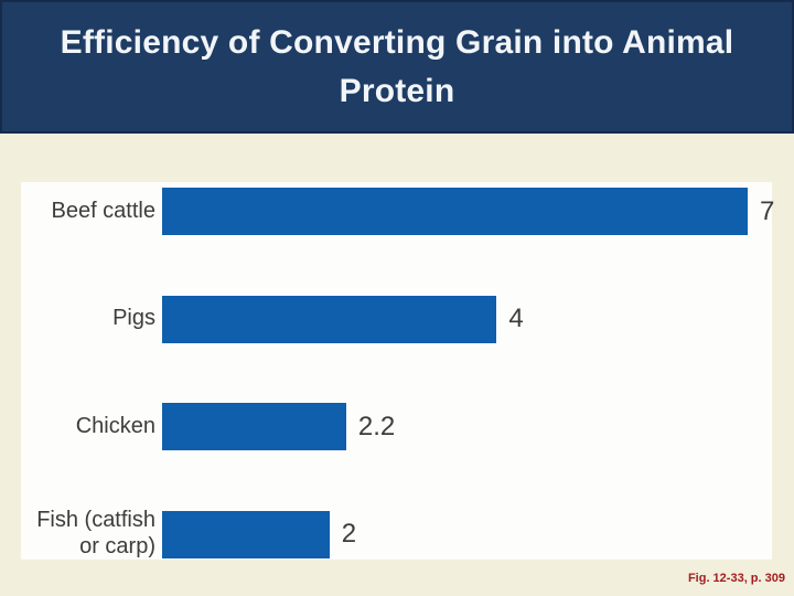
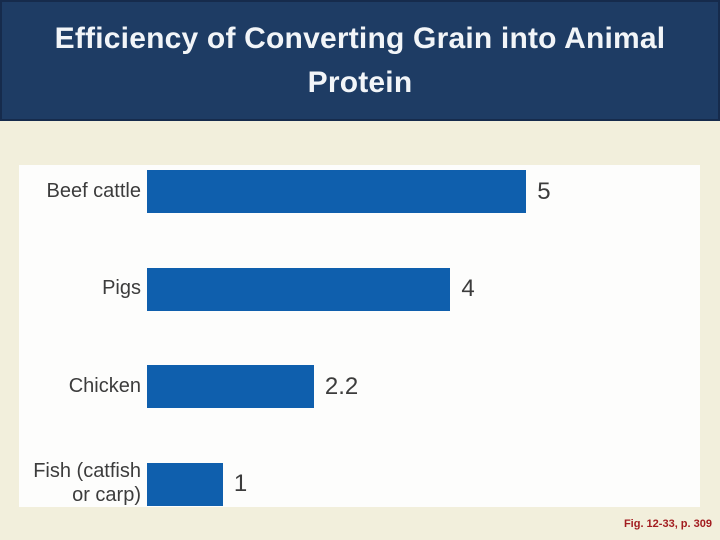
Beef cattle: 7 -> 5
Fish (catfish or carp): 2 -> 1
